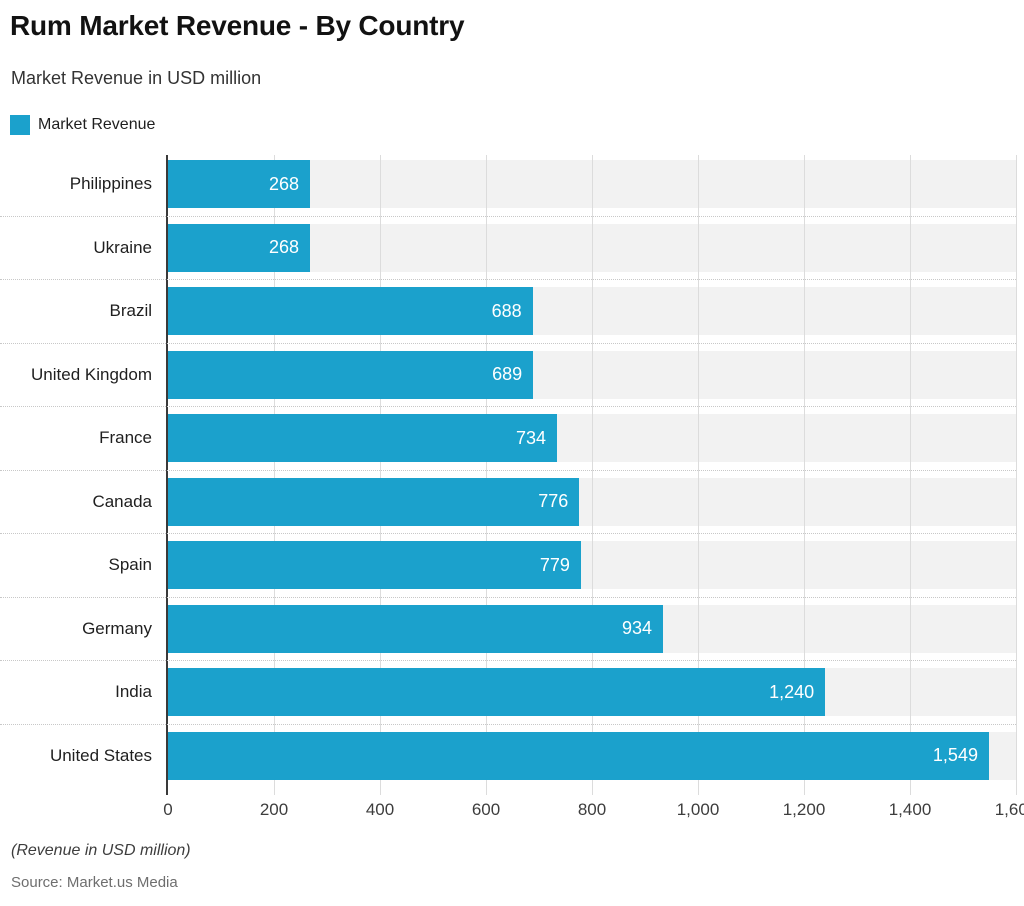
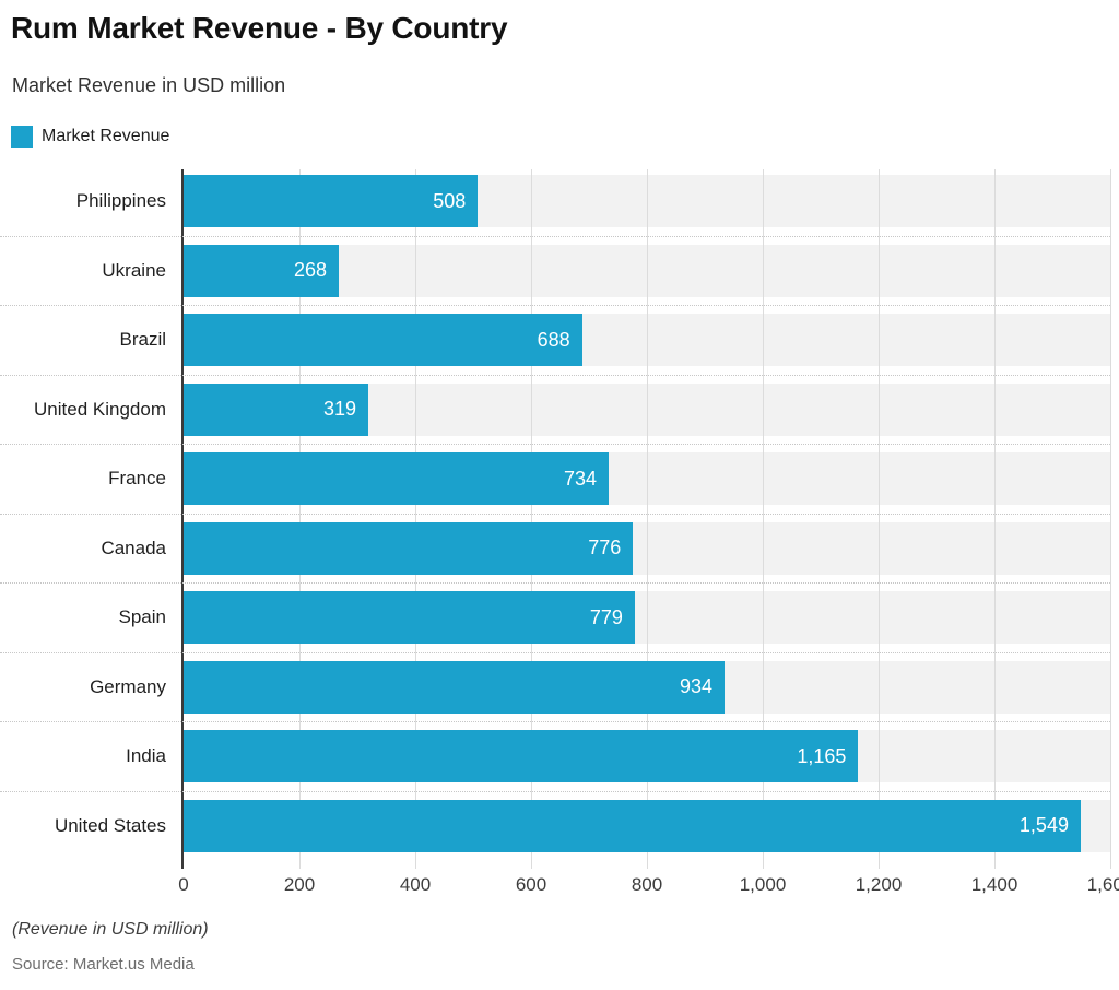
Philippines: 268 -> 508
United Kingdom: 689 -> 319
India: 1,240 -> 1,165
